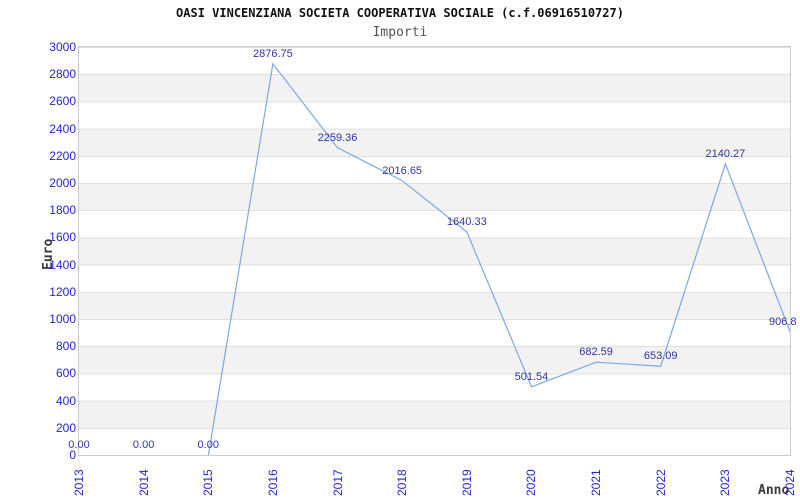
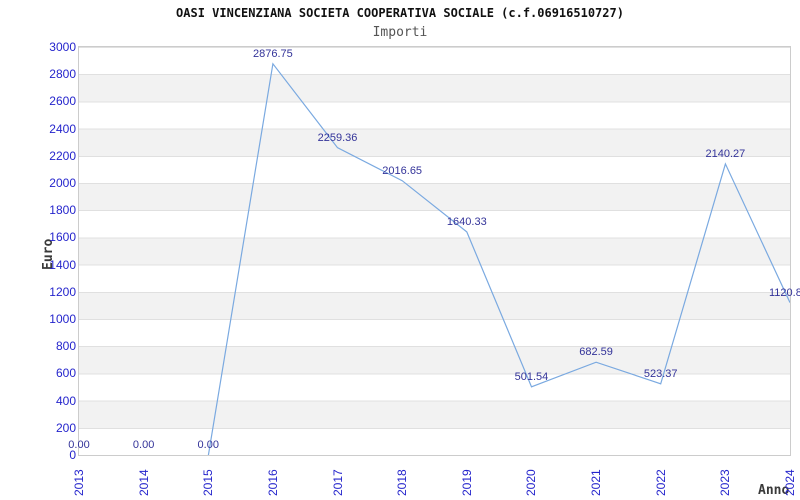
2022: 653.09 -> 523.37
2024: 906.8 -> 1120.8
